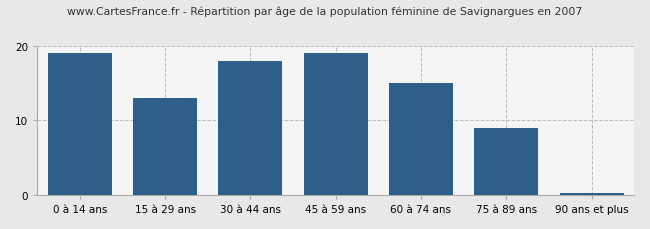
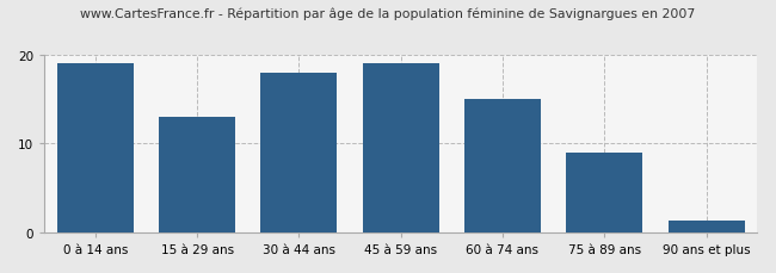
90 ans et plus: 0.3 -> 1.4
